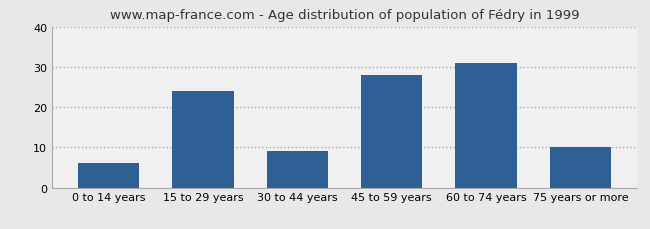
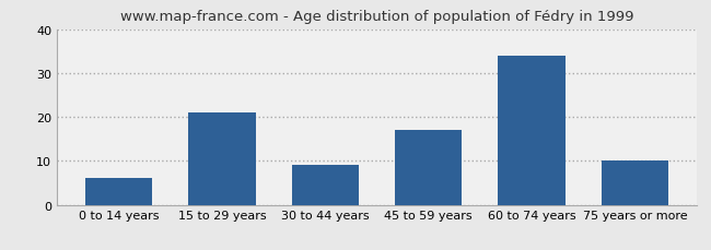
15 to 29 years: 24 -> 21
45 to 59 years: 28 -> 17
60 to 74 years: 31 -> 34
